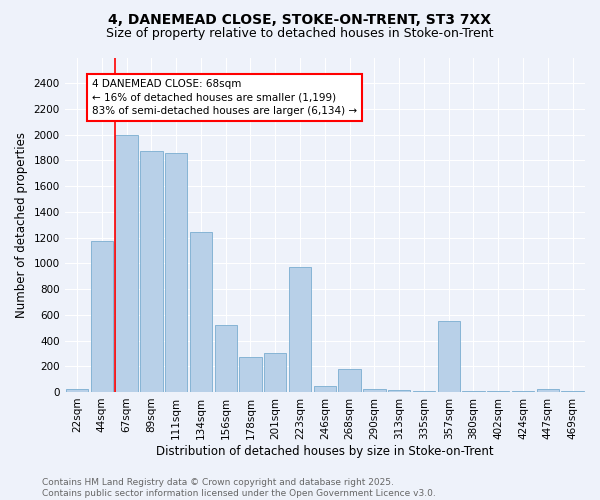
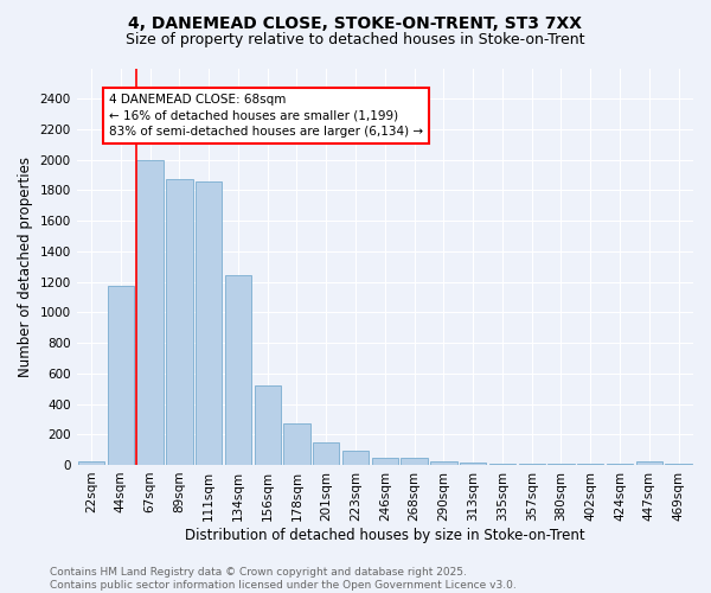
201sqm: 300 -> 150
223sqm: 970 -> 90
268sqm: 180 -> 40
357sqm: 550 -> 0
